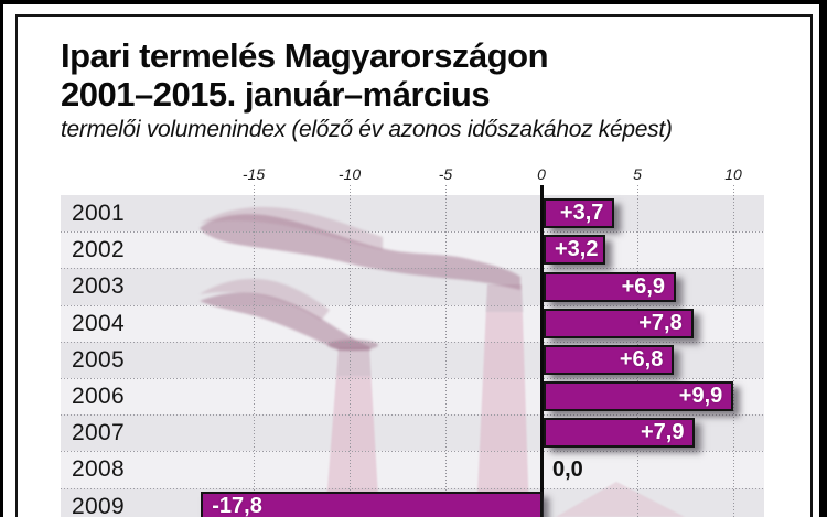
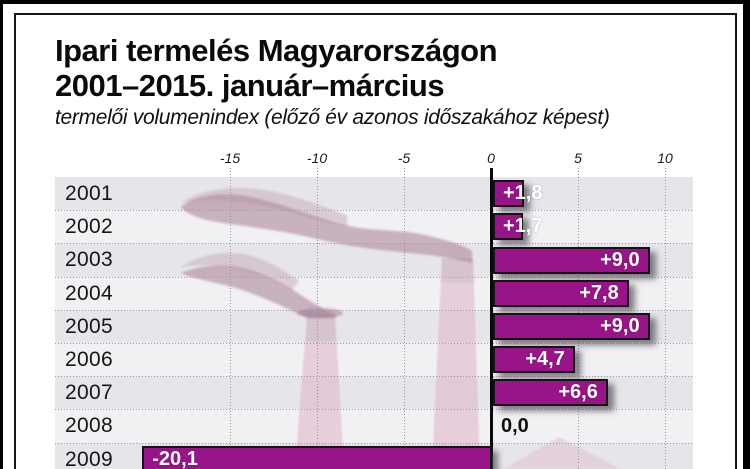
2001: +3,7 -> +1,8
2002: +3,2 -> +1,7
2003: +6,9 -> +9,0
2005: +6,8 -> +9,0
2006: +9,9 -> +4,7
2007: +7,9 -> +6,6
2009: -17,8 -> -20,1
